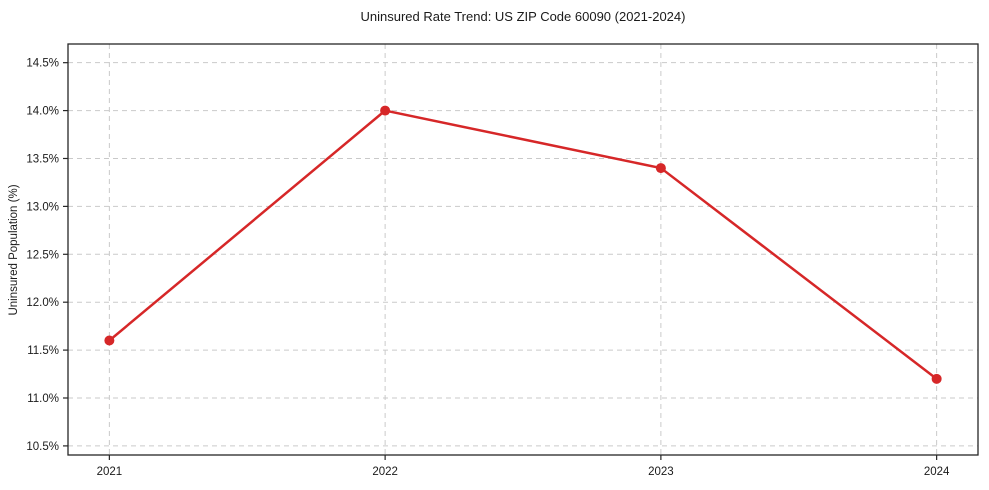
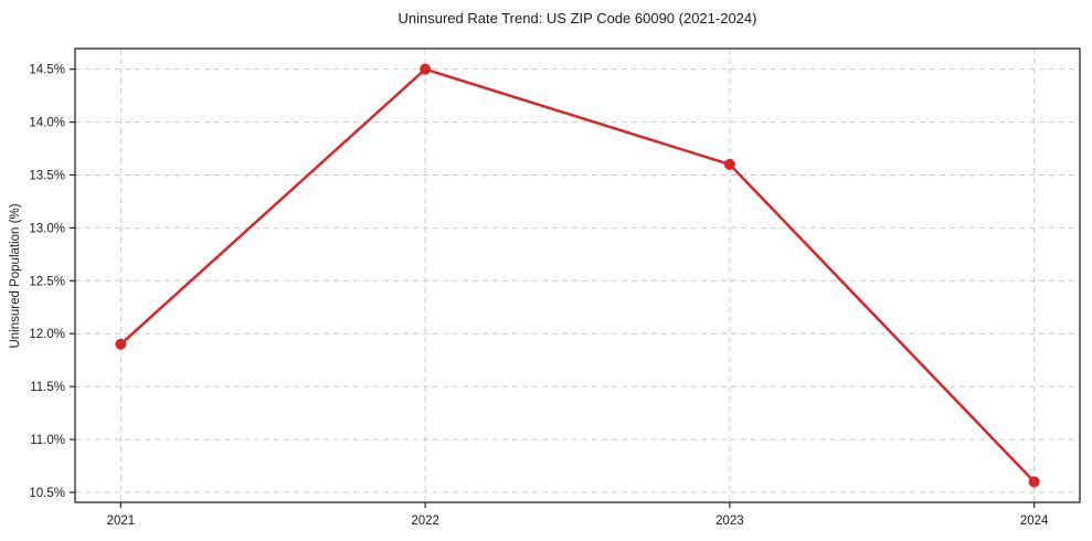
2021: 11.6% -> 11.9%
2022: 14.0% -> 14.5%
2023: 13.4% -> 13.6%
2024: 11.2% -> 10.6%
